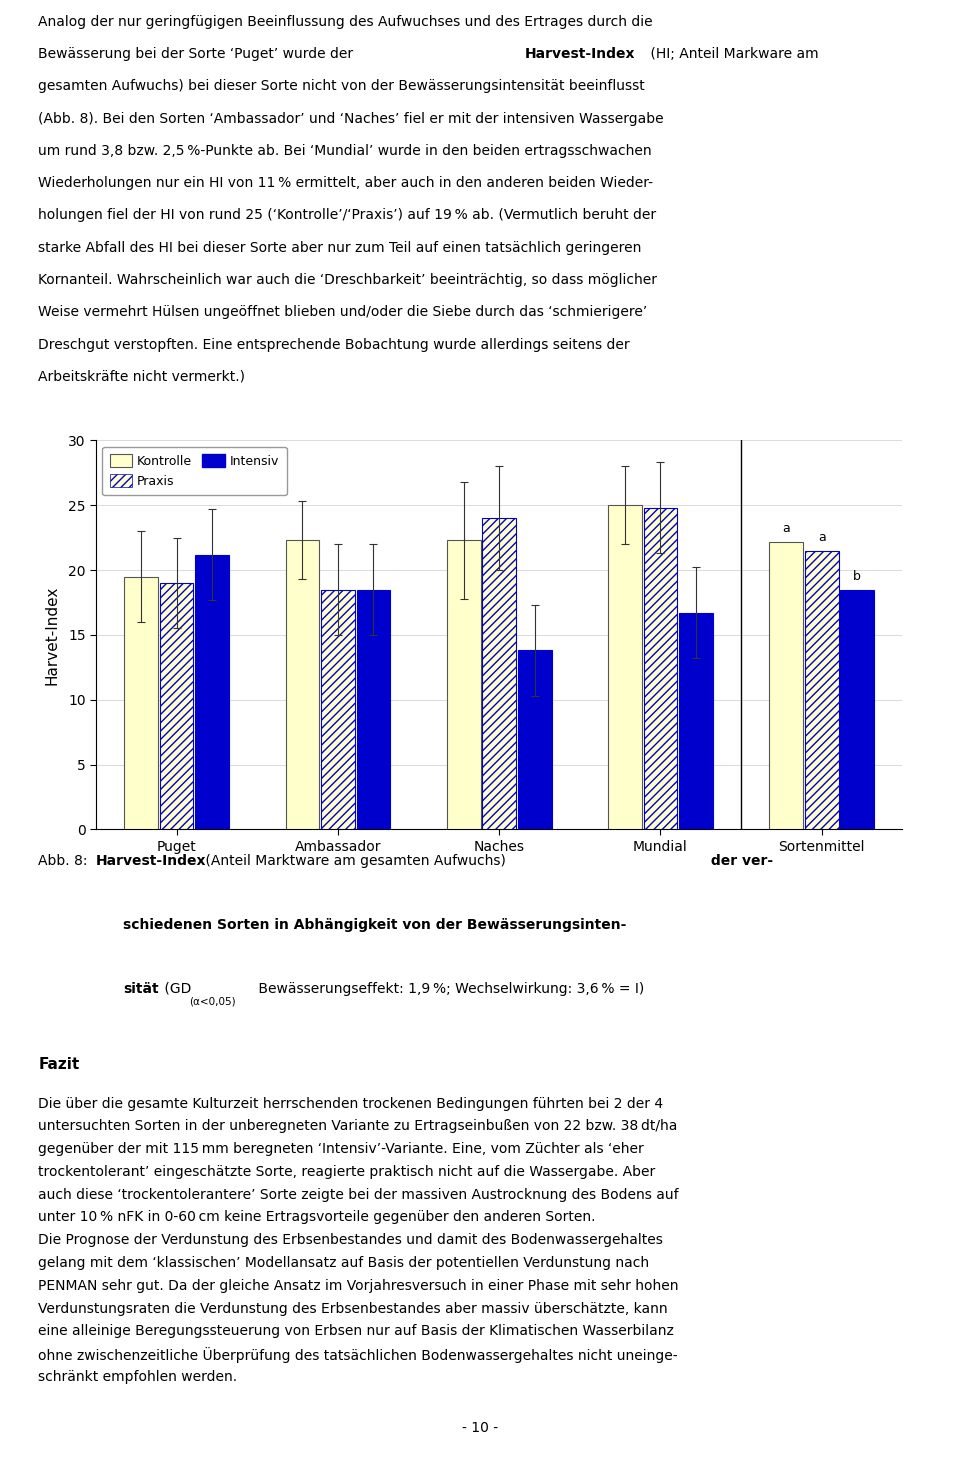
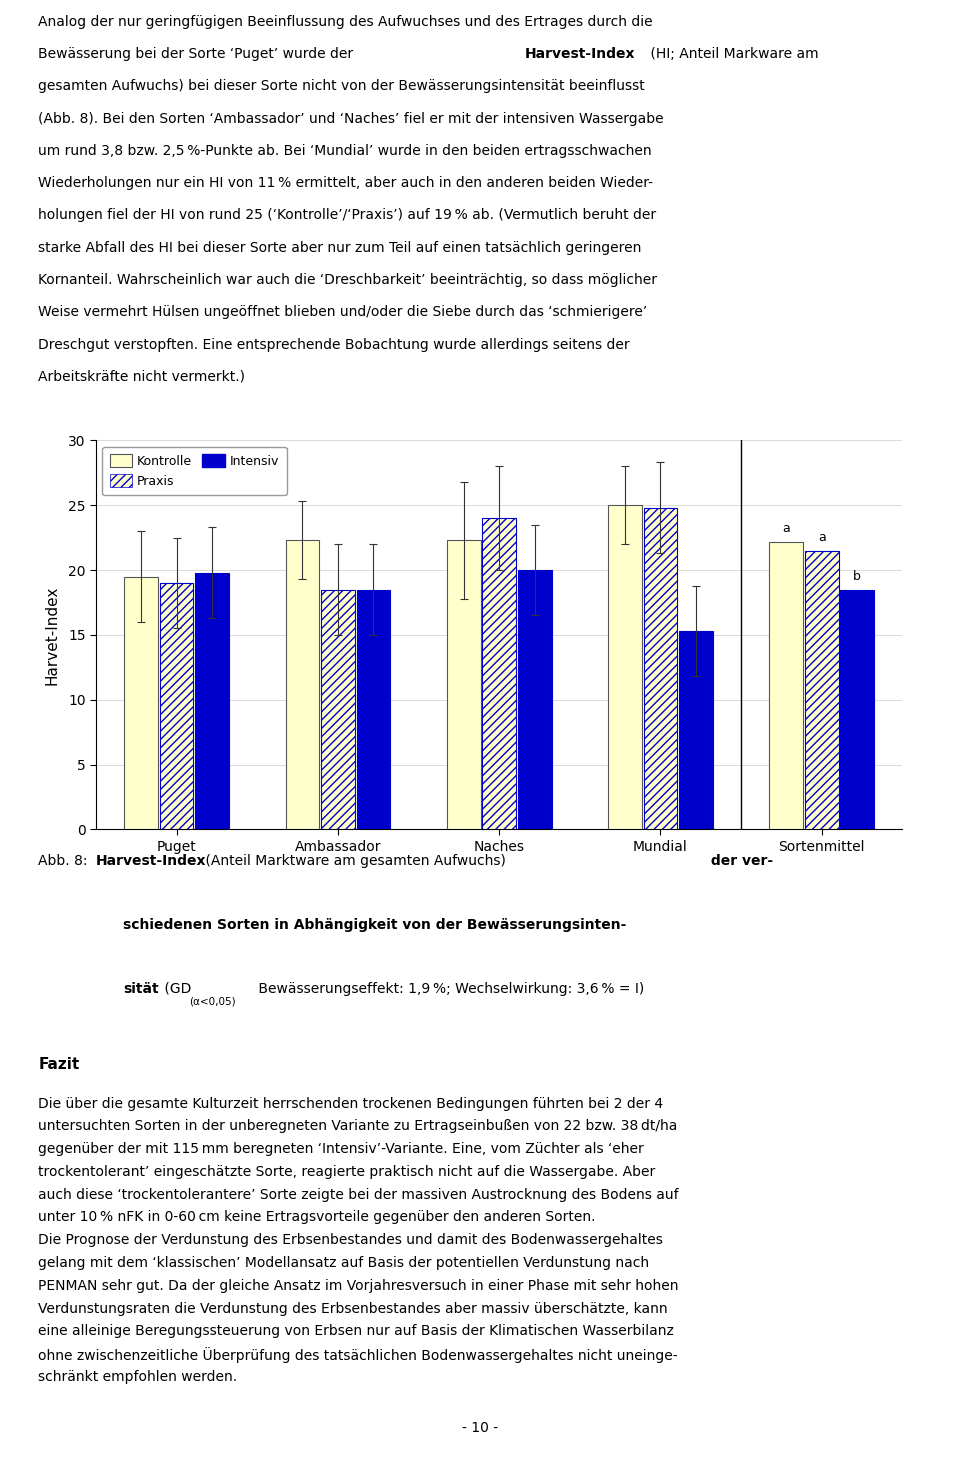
Intensiv/Puget: 21.2 -> 19.8
Intensiv/Naches: 13.8 -> 20.0
Intensiv/Mundial: 16.7 -> 15.3
